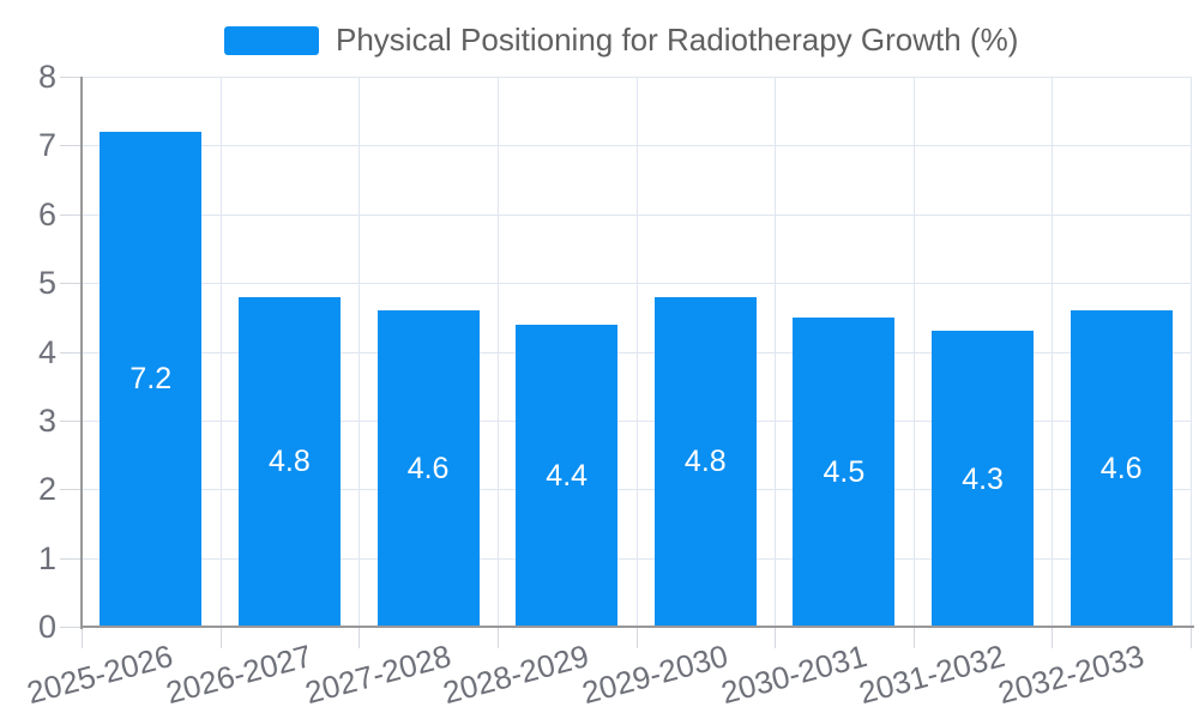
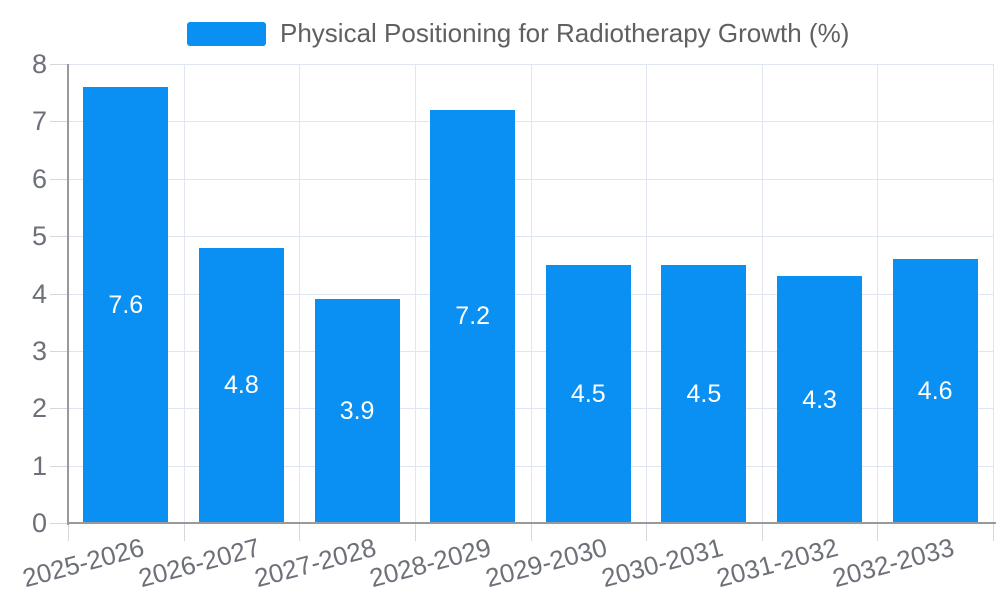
2025-2026: 7.2 -> 7.6
2027-2028: 4.6 -> 3.9
2028-2029: 4.4 -> 7.2
2029-2030: 4.8 -> 4.5
